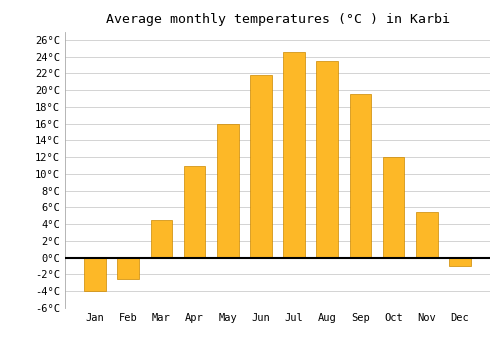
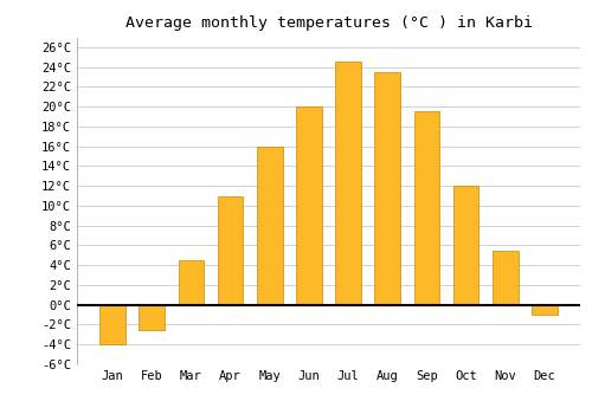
Jun: 21.8°C -> 20.0°C
